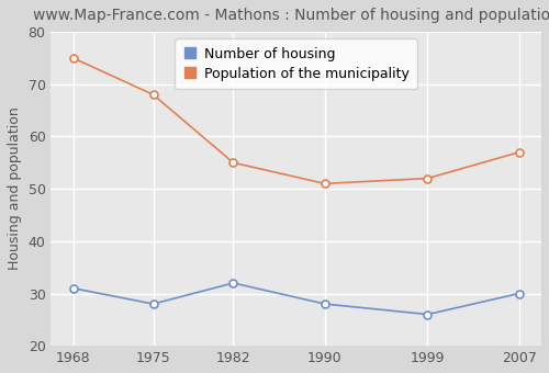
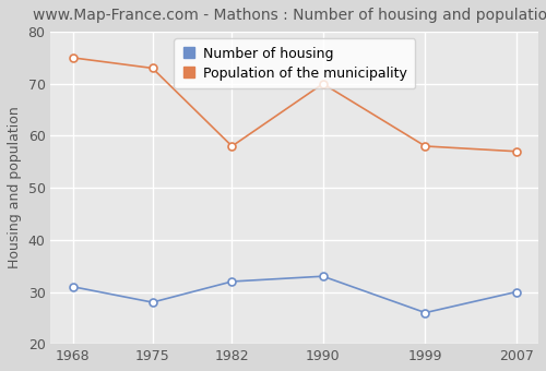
Population of the municipality/1975: 68 -> 73
Population of the municipality/1982: 55 -> 58
Number of housing/1990: 28 -> 33
Population of the municipality/1990: 51 -> 70
Population of the municipality/1999: 52 -> 58
